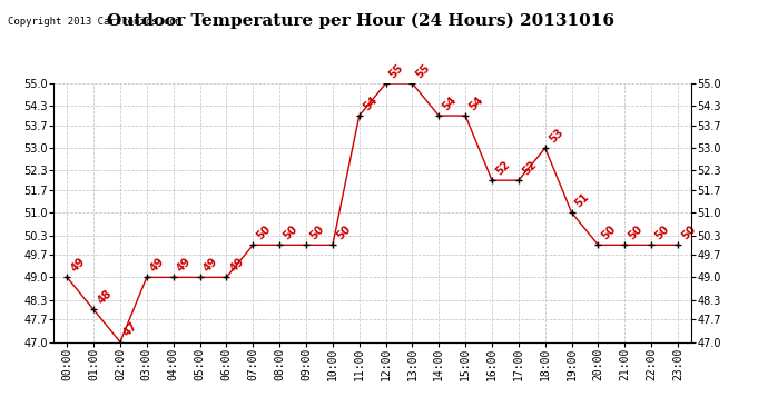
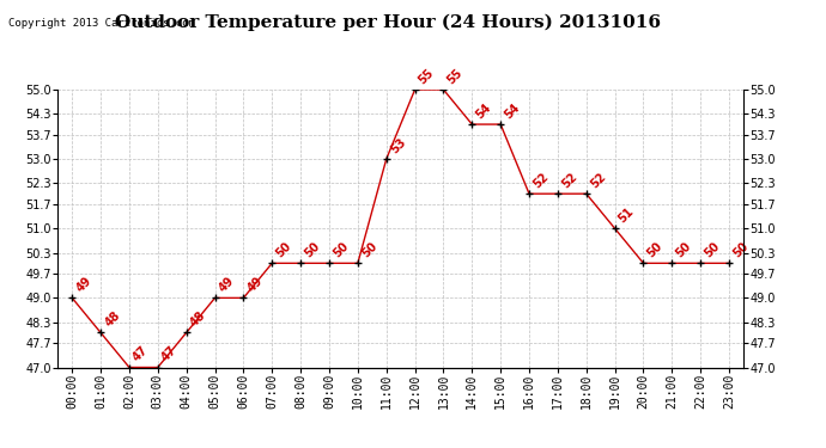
03:00: 49 -> 47
04:00: 49 -> 48
11:00: 54 -> 53
18:00: 53 -> 52
